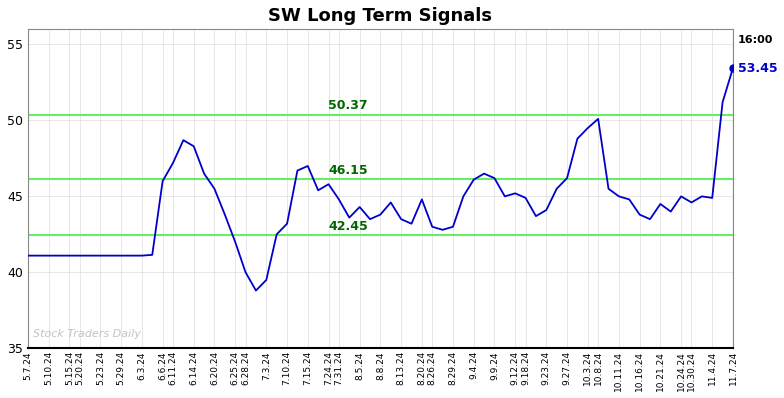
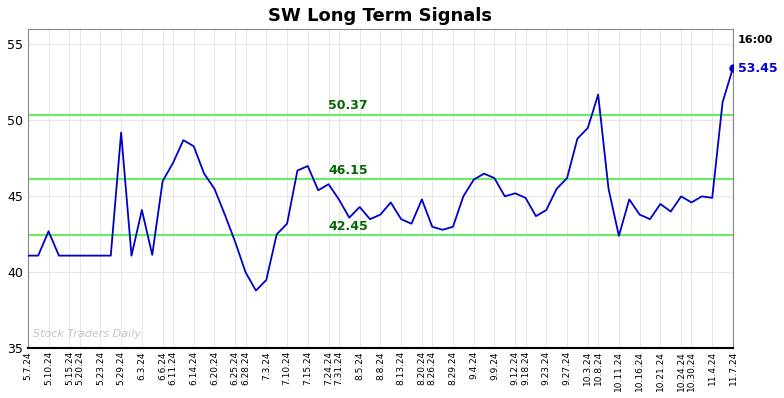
5.10.24: 41.1 -> 42.7
5.29.24: 41.1 -> 49.2
6.3.24: 41.1 -> 44.1
10.8.24: 50.1 -> 51.7
10.11.24: 45.0 -> 42.4
